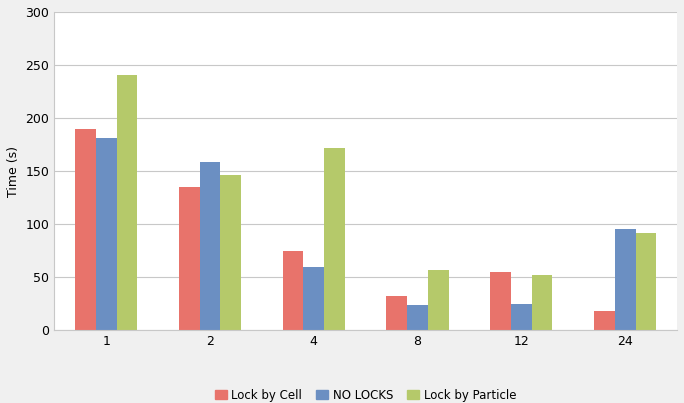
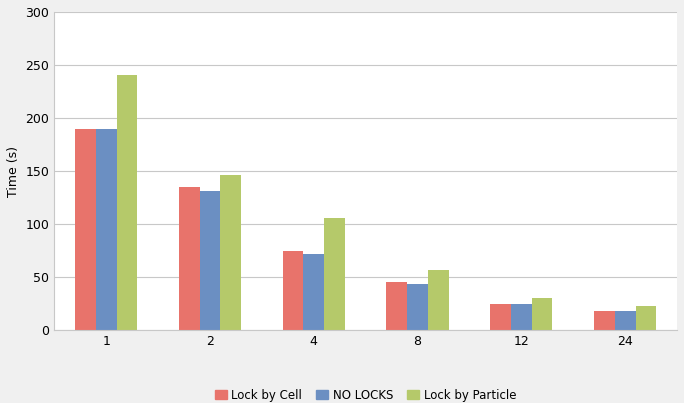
NO LOCKS/1: 181 -> 190
NO LOCKS/2: 159 -> 131
NO LOCKS/4: 60 -> 72
Lock by Particle/4: 172 -> 106
Lock by Cell/8: 32 -> 46
NO LOCKS/8: 24 -> 44
Lock by Cell/12: 55 -> 25
Lock by Particle/12: 52 -> 31
NO LOCKS/24: 96 -> 18
Lock by Particle/24: 92 -> 23
